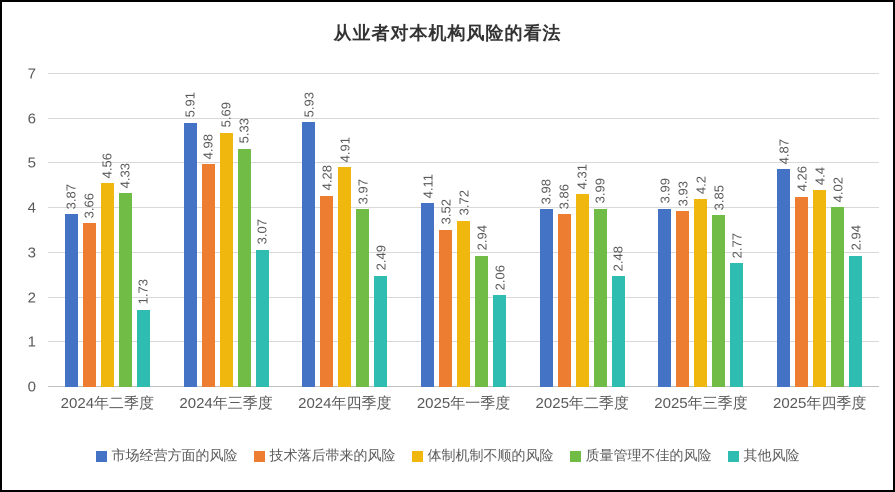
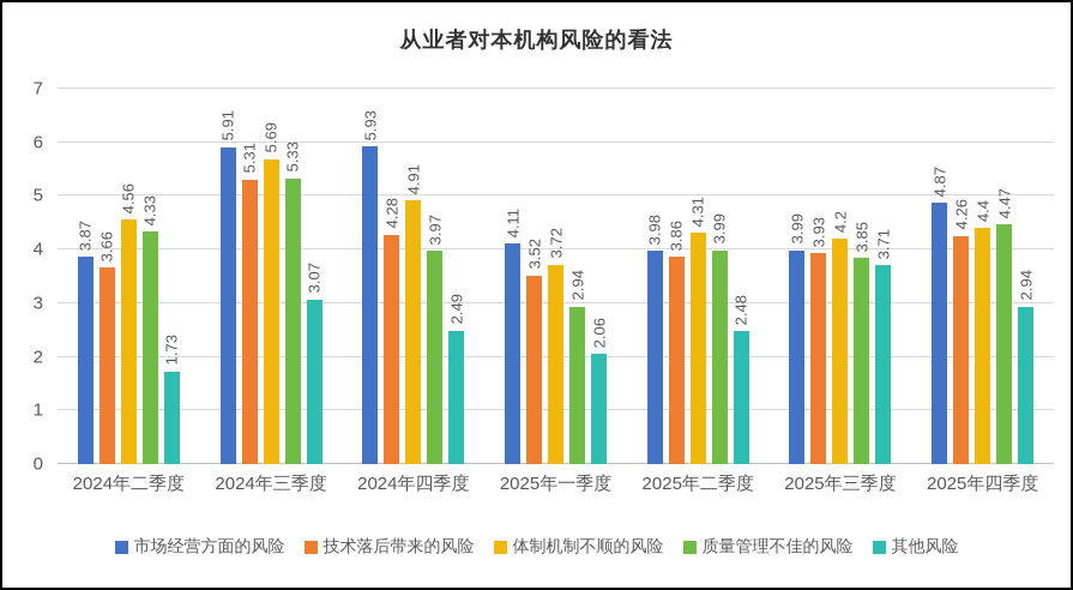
技术落后带来的风险/2024年三季度: 4.98 -> 5.31
其他风险/2025年三季度: 2.77 -> 3.71
质量管理不佳的风险/2025年四季度: 4.02 -> 4.47
